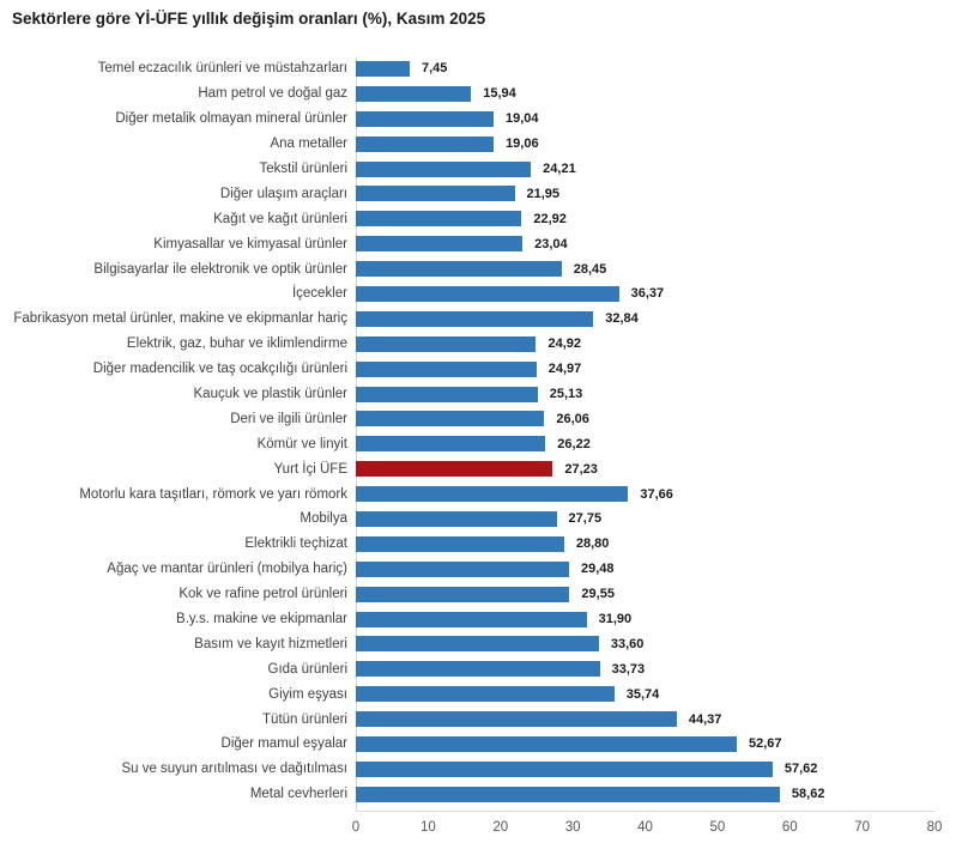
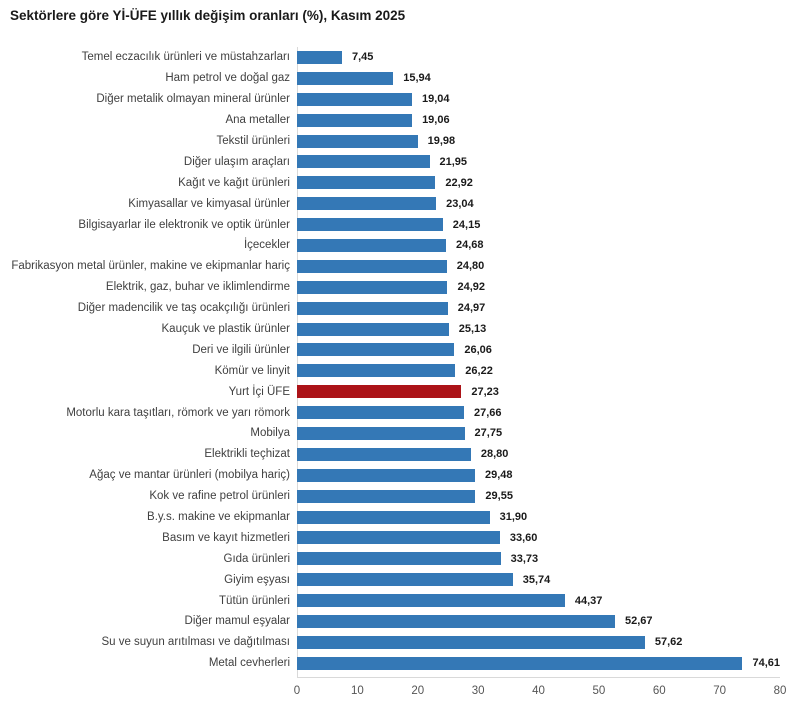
Tekstil ürünleri: 24,21 -> 19,98
Bilgisayarlar ile elektronik ve optik ürünler: 28,45 -> 24,15
İçecekler: 36,37 -> 24,68
Fabrikasyon metal ürünler, makine ve ekipmanlar hariç: 32,84 -> 24,80
Motorlu kara taşıtları, römork ve yarı römork: 37,66 -> 27,66
Metal cevherleri: 58,62 -> 74,61
